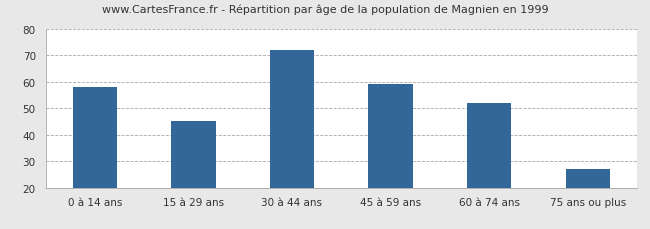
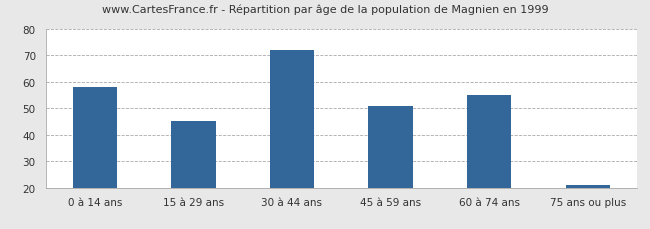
45 à 59 ans: 59 -> 51
60 à 74 ans: 52 -> 55
75 ans ou plus: 27 -> 21
